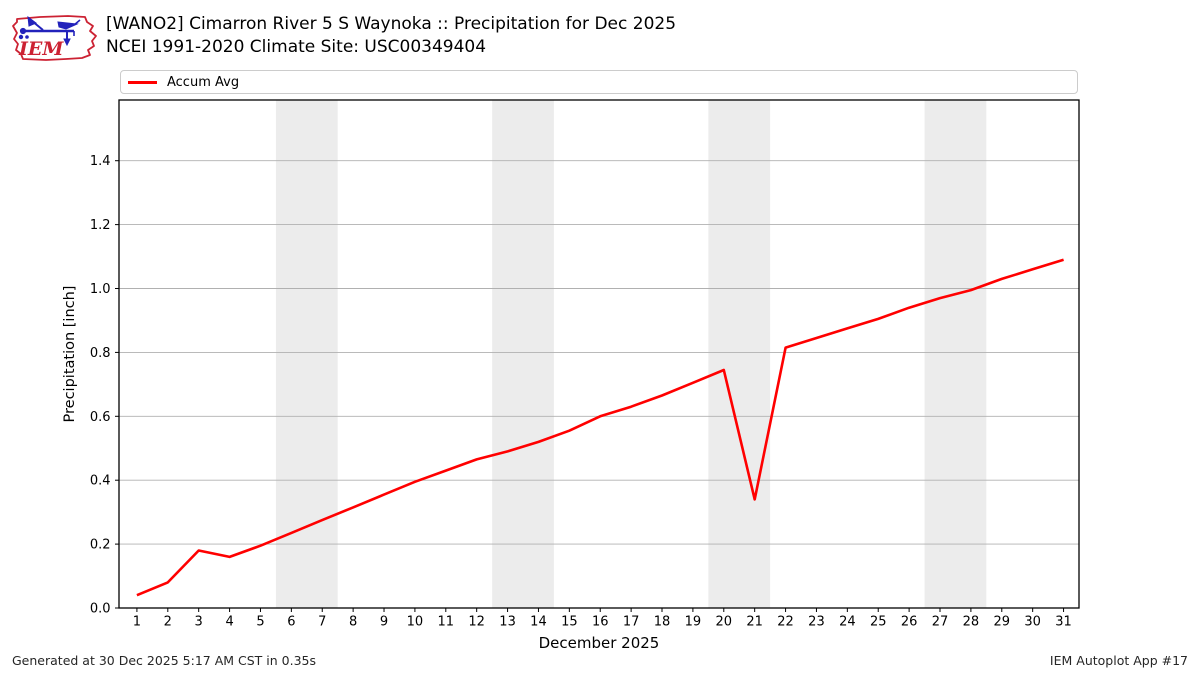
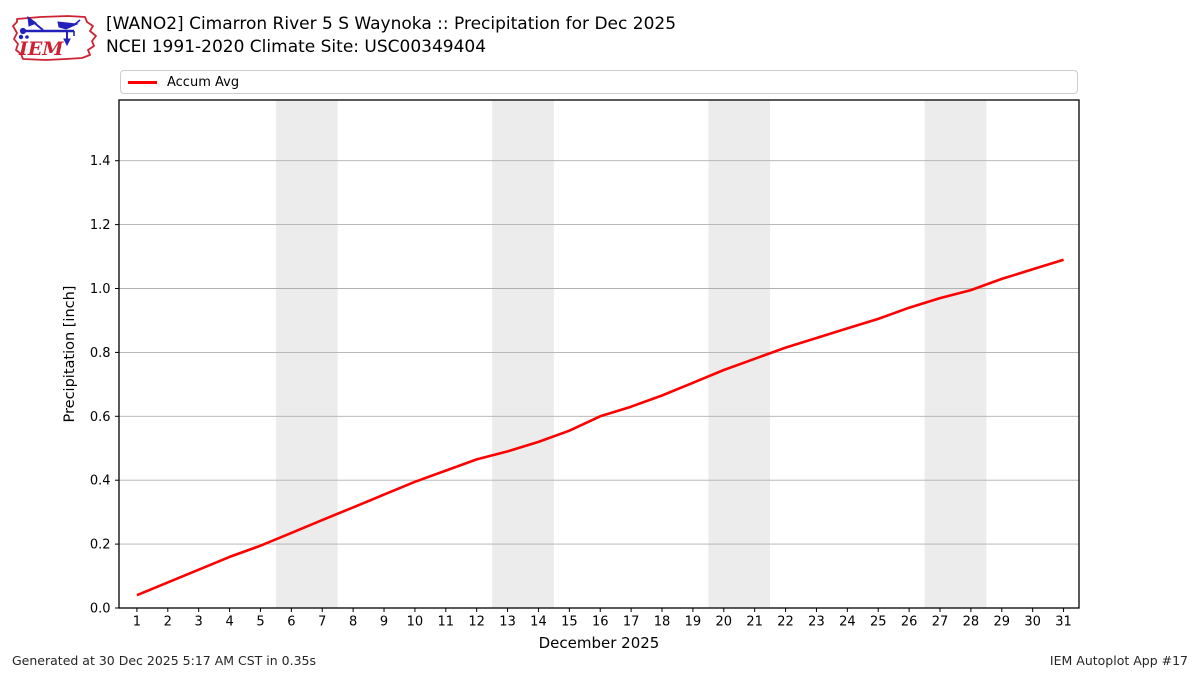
3: 0.18 -> 0.12
21: 0.34 -> 0.78
